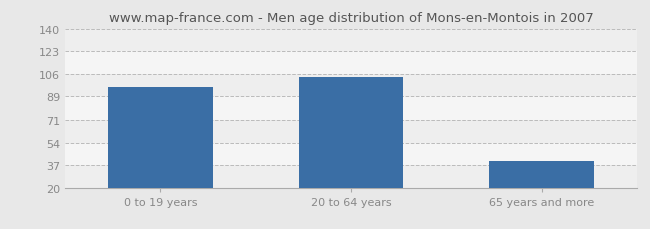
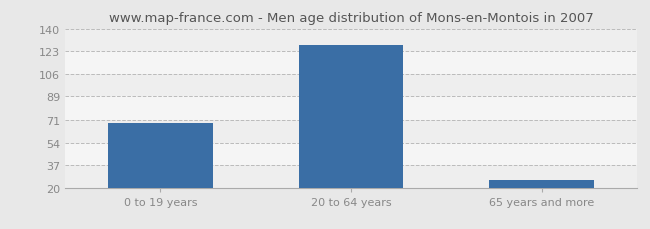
0 to 19 years: 96 -> 69
20 to 64 years: 104 -> 128
65 years and more: 40 -> 26
